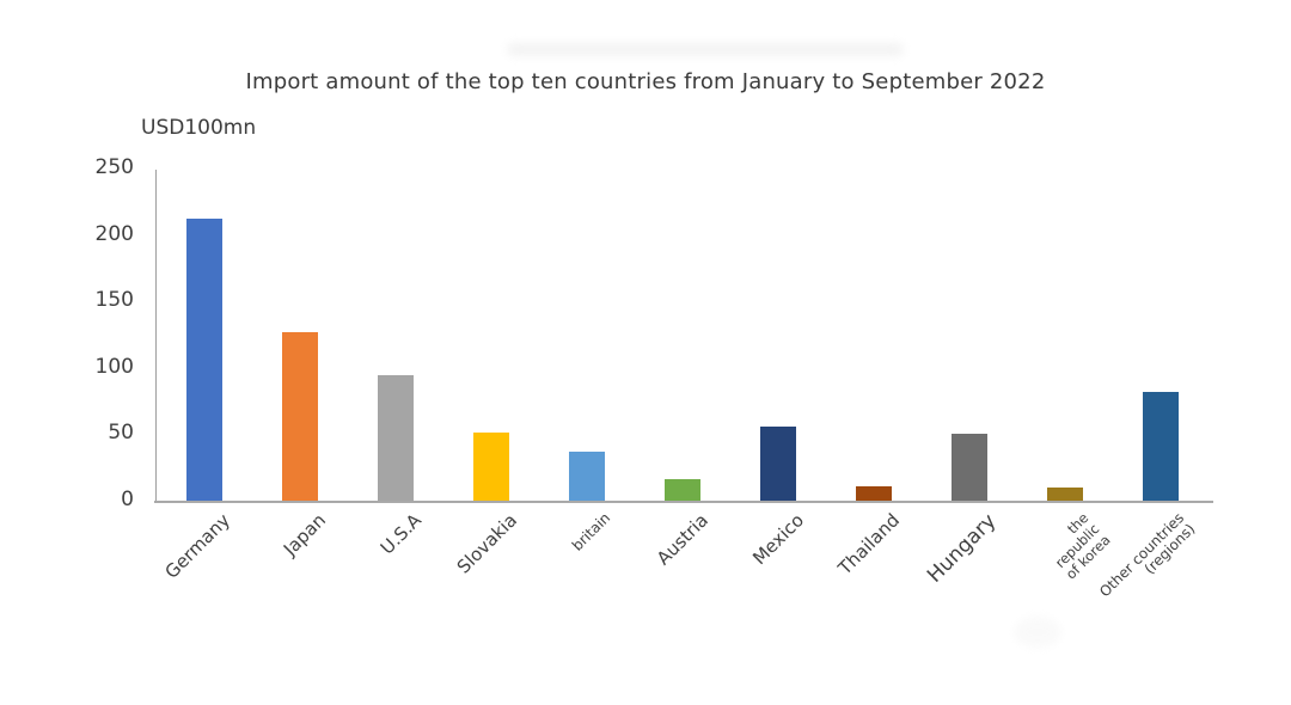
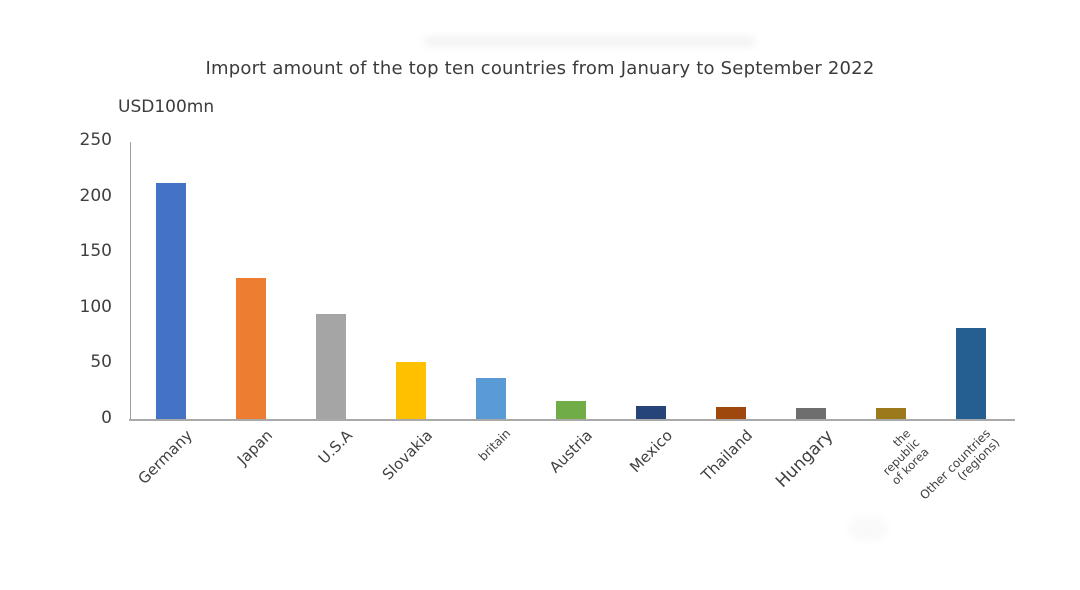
Mexico: 57 -> 13
Hungary: 51 -> 11
